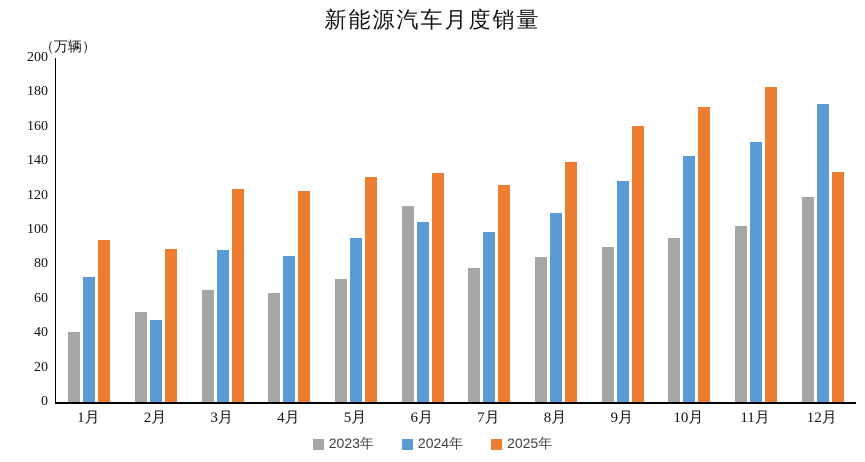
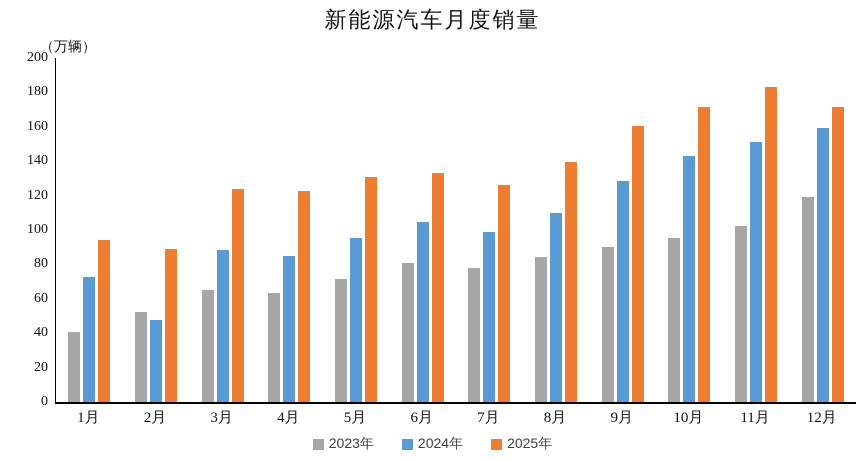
2023年/6月: 114 -> 81
2024年/12月: 173 -> 160
2025年/12月: 134 -> 172
